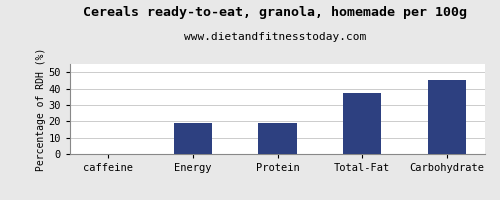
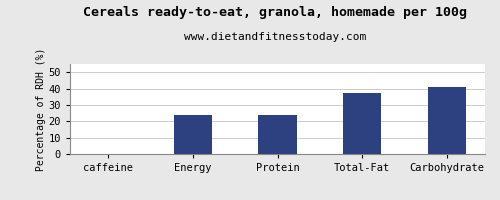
Energy: 19 -> 24
Protein: 19 -> 24
Carbohydrate: 45 -> 41
